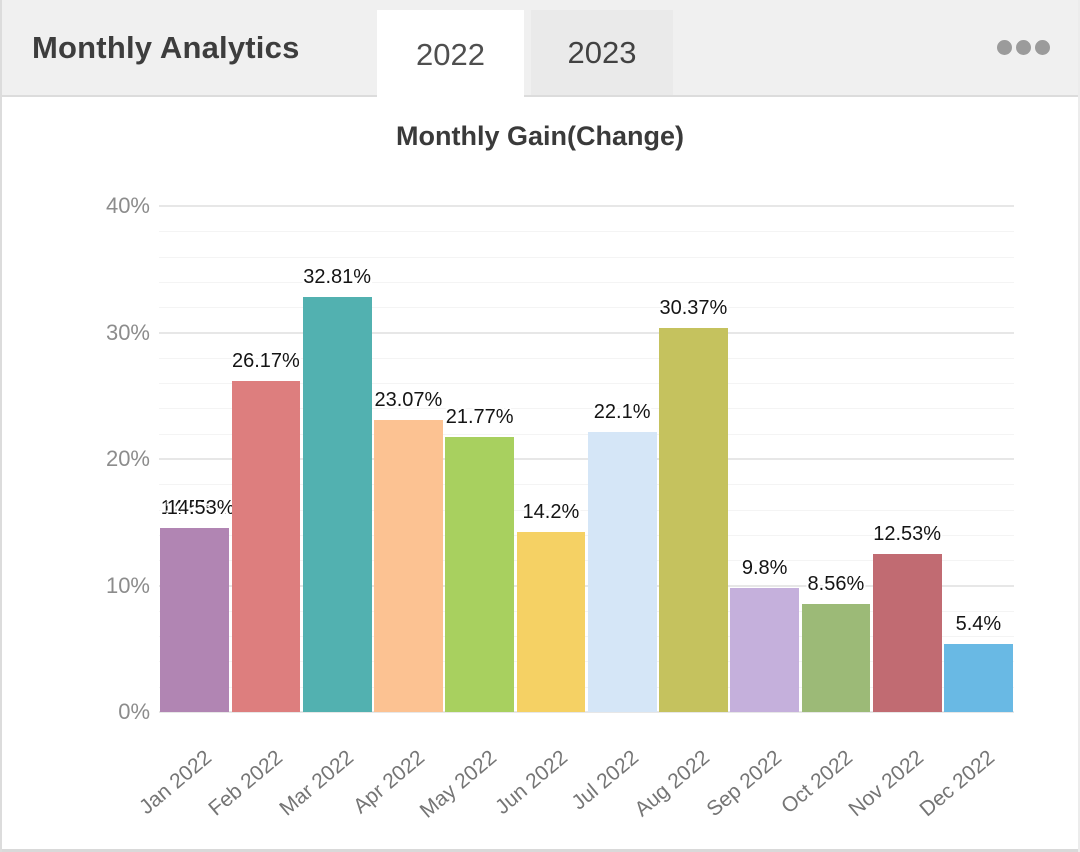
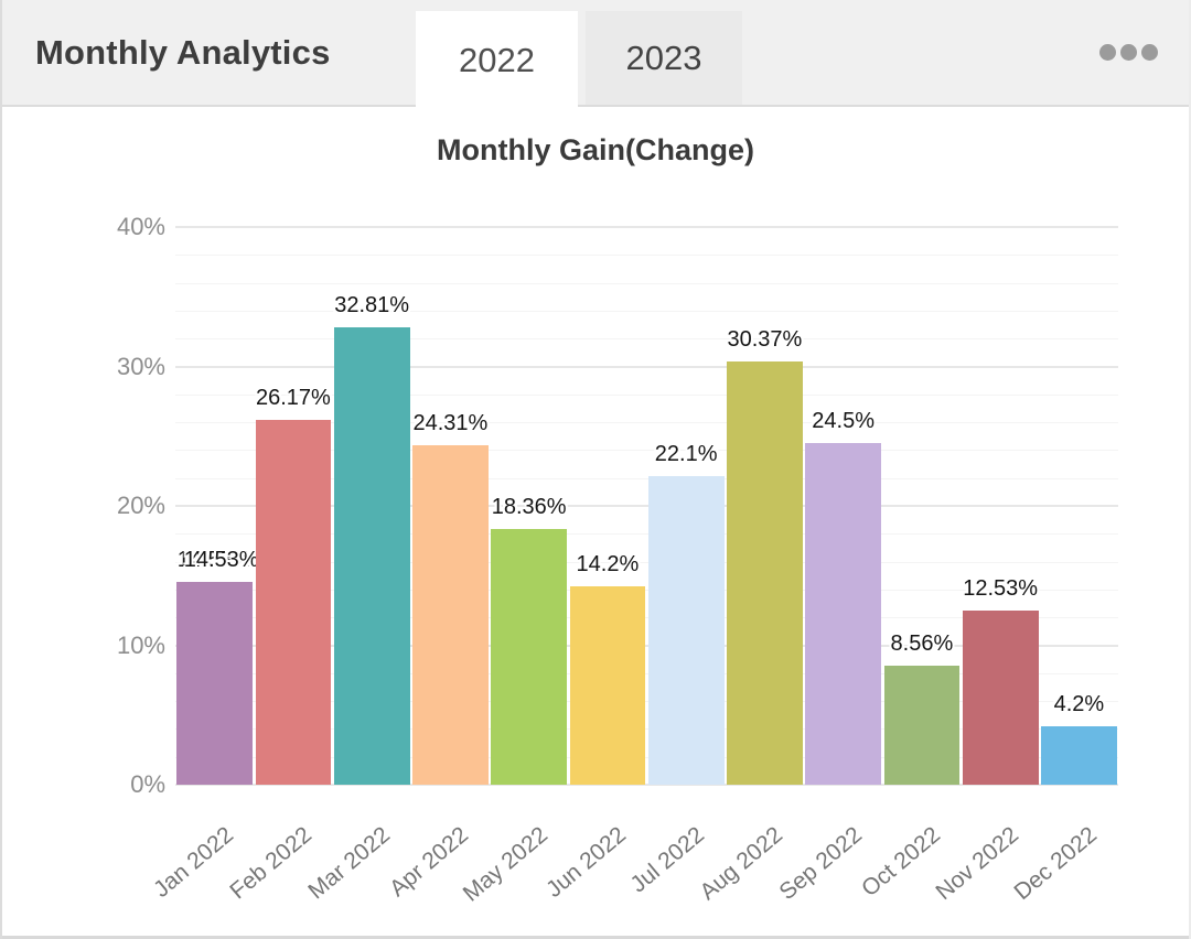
Apr 2022: 23.07% -> 24.31%
May 2022: 21.77% -> 18.36%
Sep 2022: 9.8% -> 24.5%
Dec 2022: 5.4% -> 4.2%
